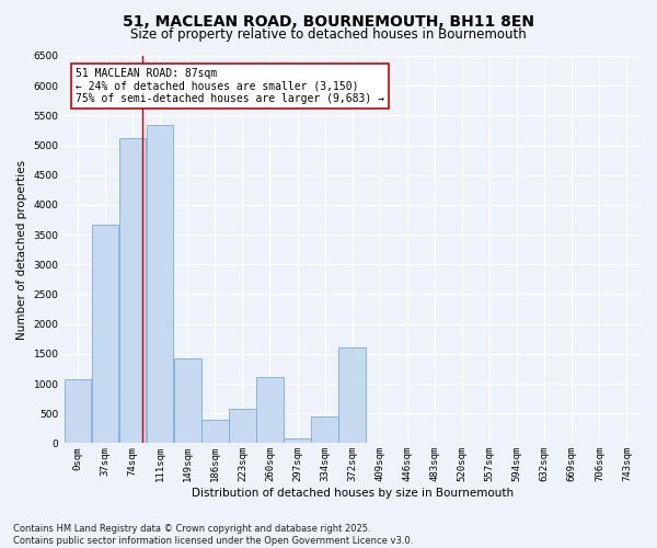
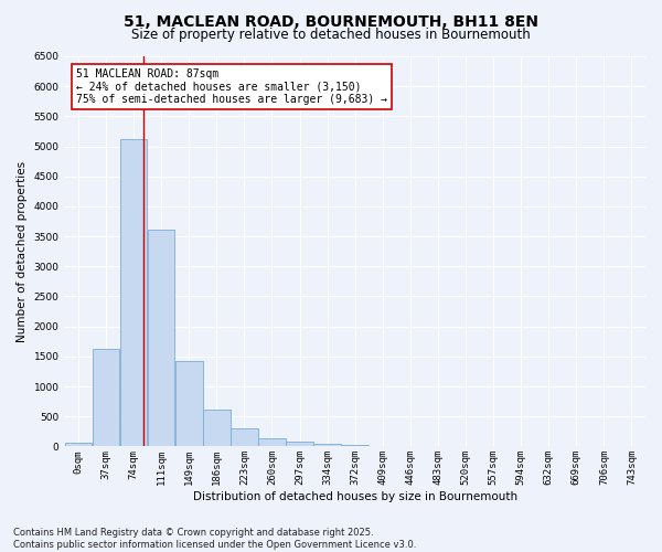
0sqm: 1080 -> 70
37sqm: 3660 -> 1620
111sqm: 5340 -> 3620
186sqm: 400 -> 620
223sqm: 580 -> 310
260sqm: 1120 -> 140
334sqm: 440 -> 50
372sqm: 1600 -> 20
